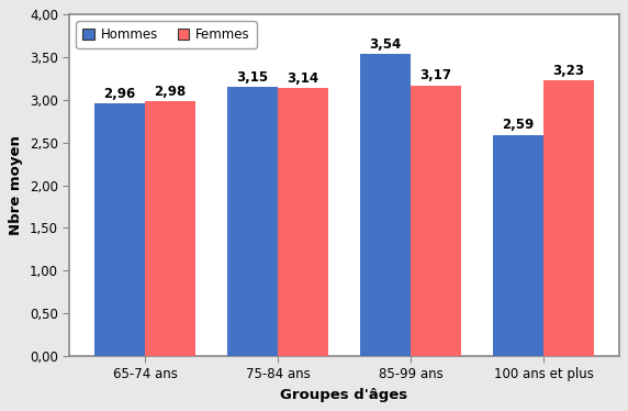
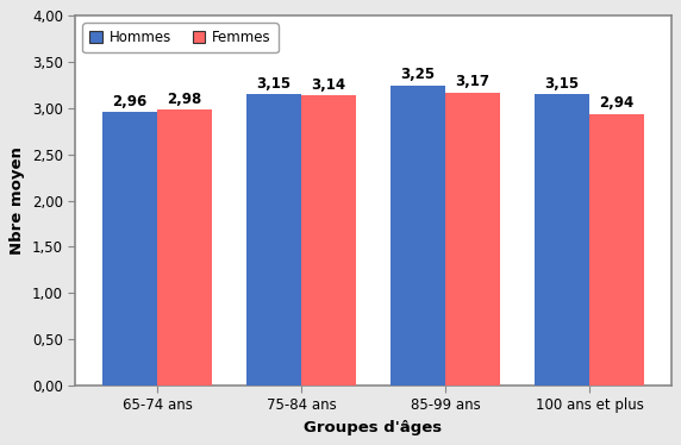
Hommes/85-99 ans: 3,54 -> 3,25
Hommes/100 ans et plus: 2,59 -> 3,15
Femmes/100 ans et plus: 3,23 -> 2,94
